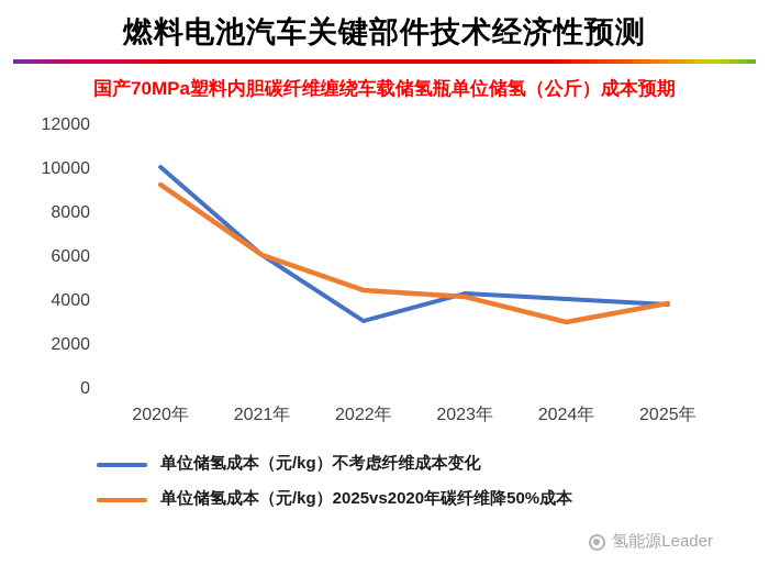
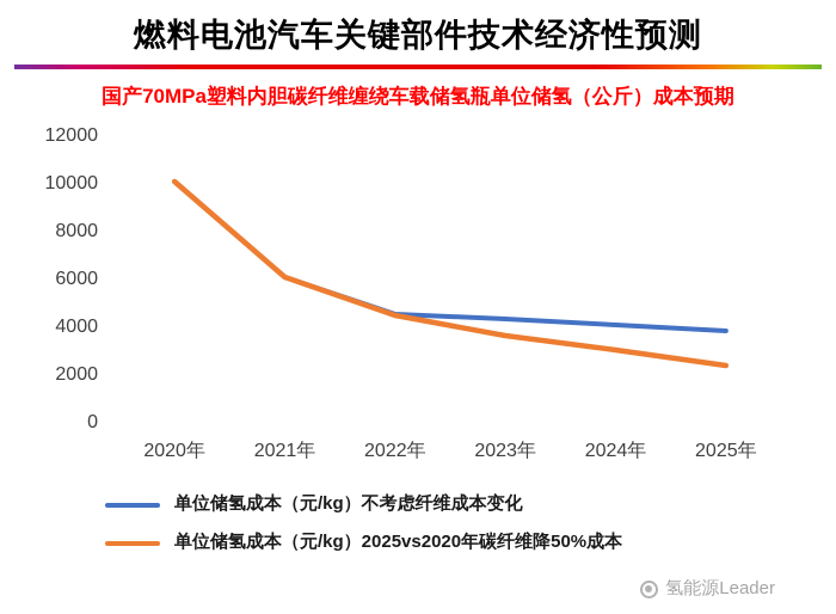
单位储氢成本（元/kg）2025vs2020年碳纤维降50%成本/2020年: 9200 -> 10000
单位储氢成本（元/kg）不考虑纤维成本变化/2022年: 3000 -> 4400
单位储氢成本（元/kg）2025vs2020年碳纤维降50%成本/2023年: 4100 -> 3600
单位储氢成本（元/kg）2025vs2020年碳纤维降50%成本/2025年: 3800 -> 2300
